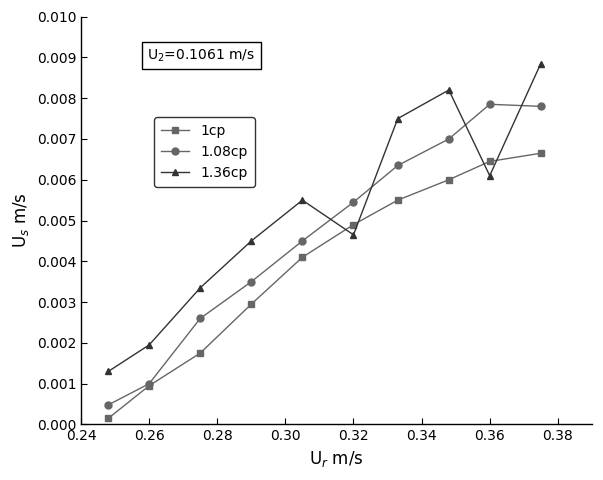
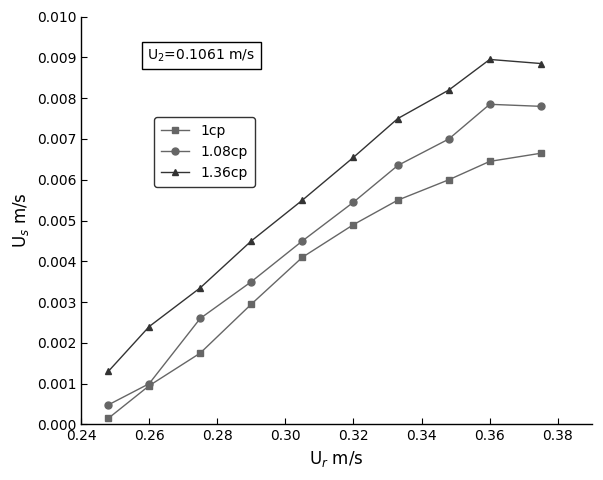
1.36cp/0.26: 0.00195 -> 0.00240
1.36cp/0.32: 0.00465 -> 0.00655
1.36cp/0.36: 0.00610 -> 0.00895
